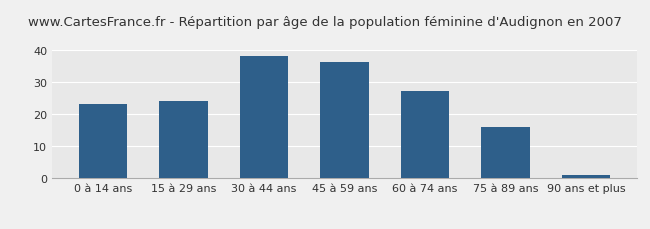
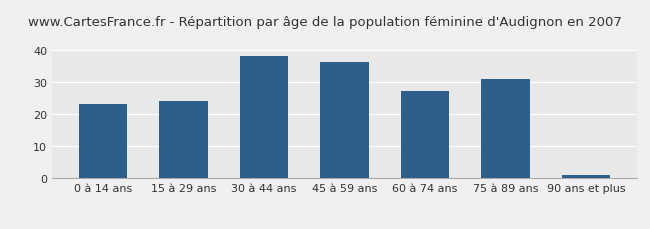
75 à 89 ans: 16 -> 31
